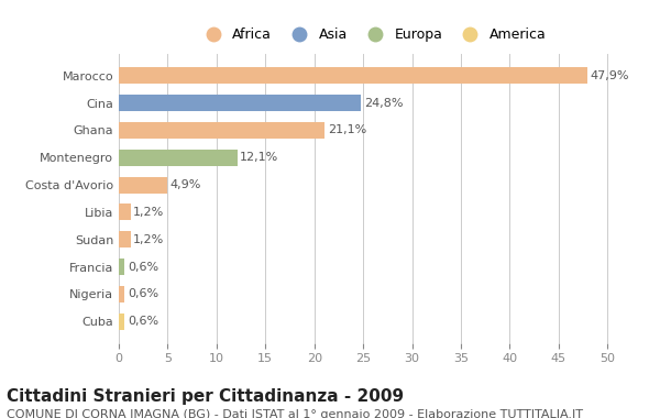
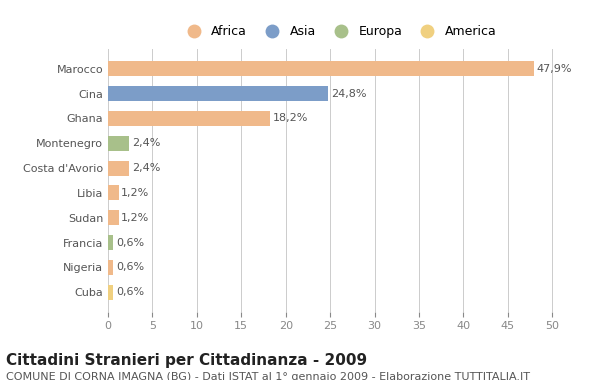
Ghana: 21,1% -> 18,2%
Montenegro: 12,1% -> 2,4%
Costa d'Avorio: 4,9% -> 2,4%
